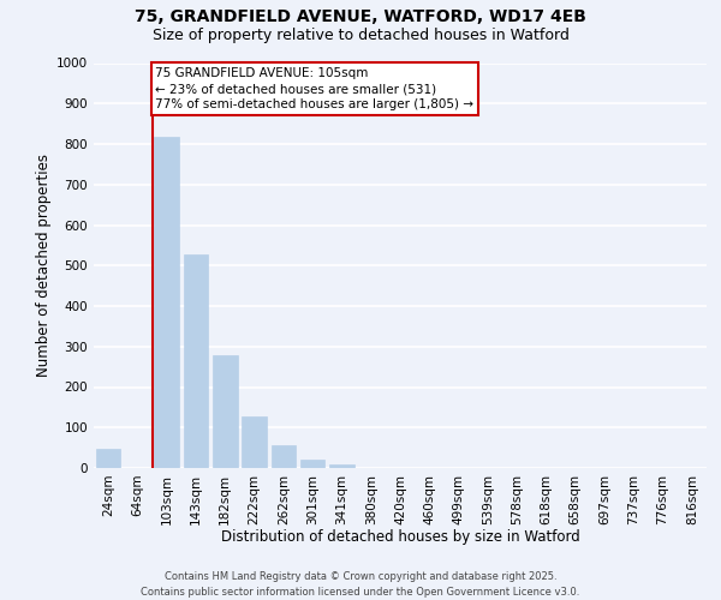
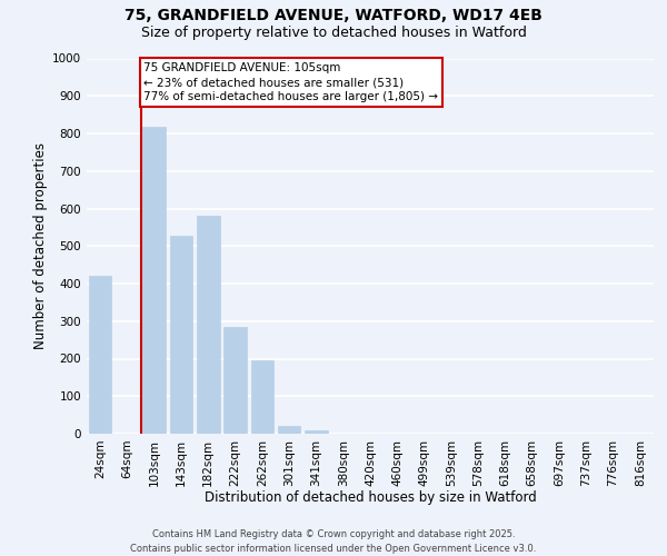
24sqm: 46 -> 420
182sqm: 278 -> 580
222sqm: 127 -> 285
262sqm: 57 -> 195
